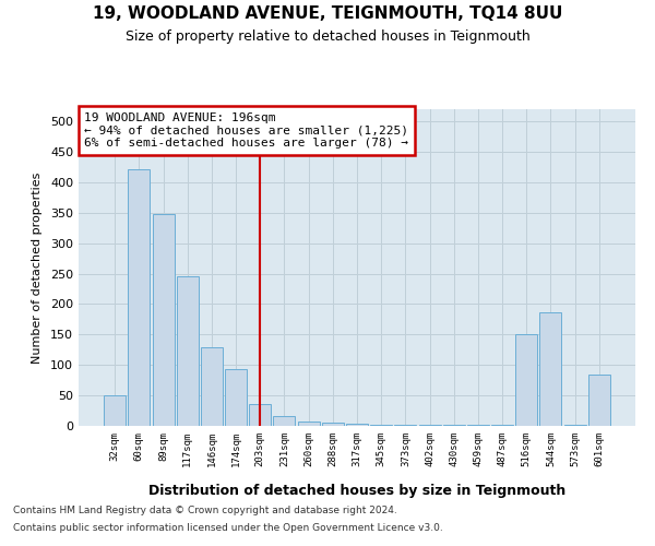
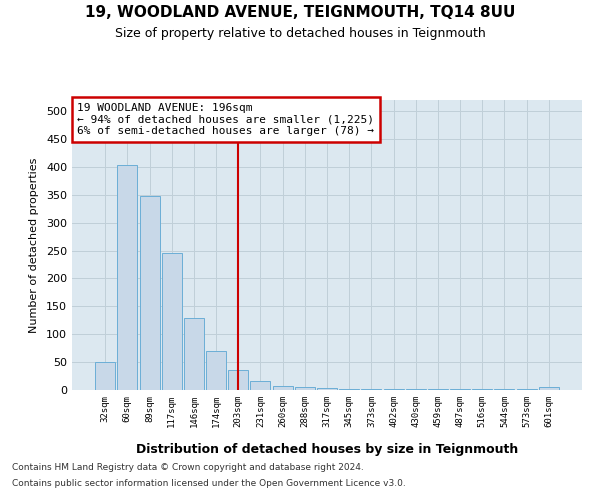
60sqm: 422 -> 403
174sqm: 94 -> 70
516sqm: 150 -> 1
544sqm: 186 -> 1
601sqm: 84 -> 5
